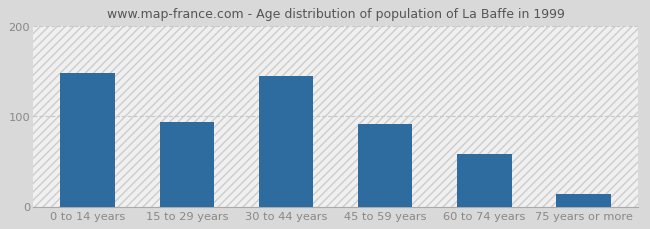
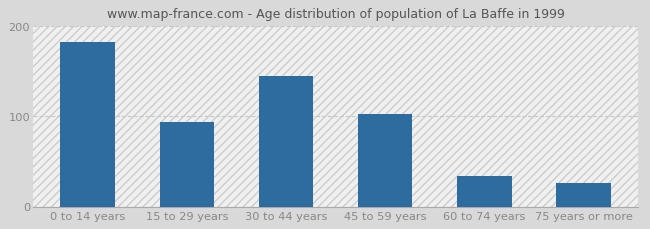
0 to 14 years: 148 -> 182
45 to 59 years: 91 -> 102
60 to 74 years: 58 -> 34
75 years or more: 14 -> 26
